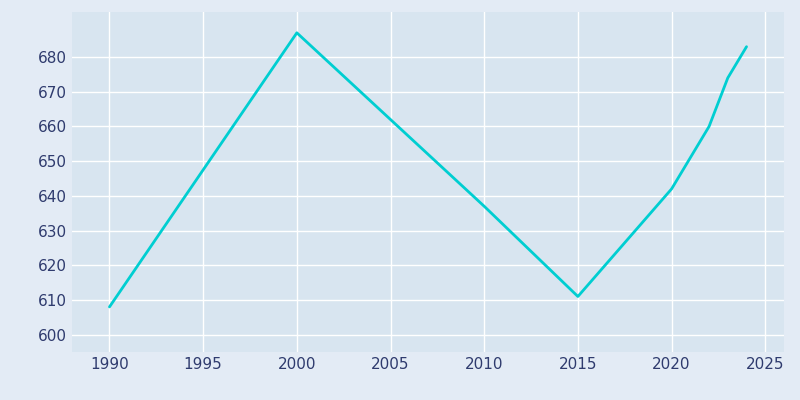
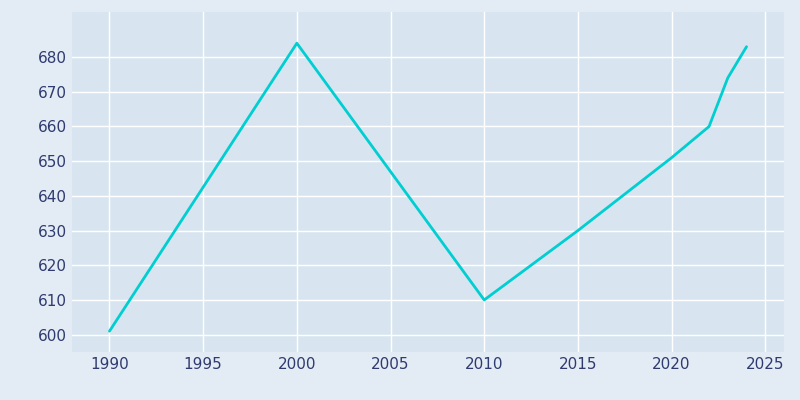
1990: 608 -> 601
2000: 687 -> 684
2010: 637 -> 610
2015: 611 -> 630
2020: 642 -> 651
